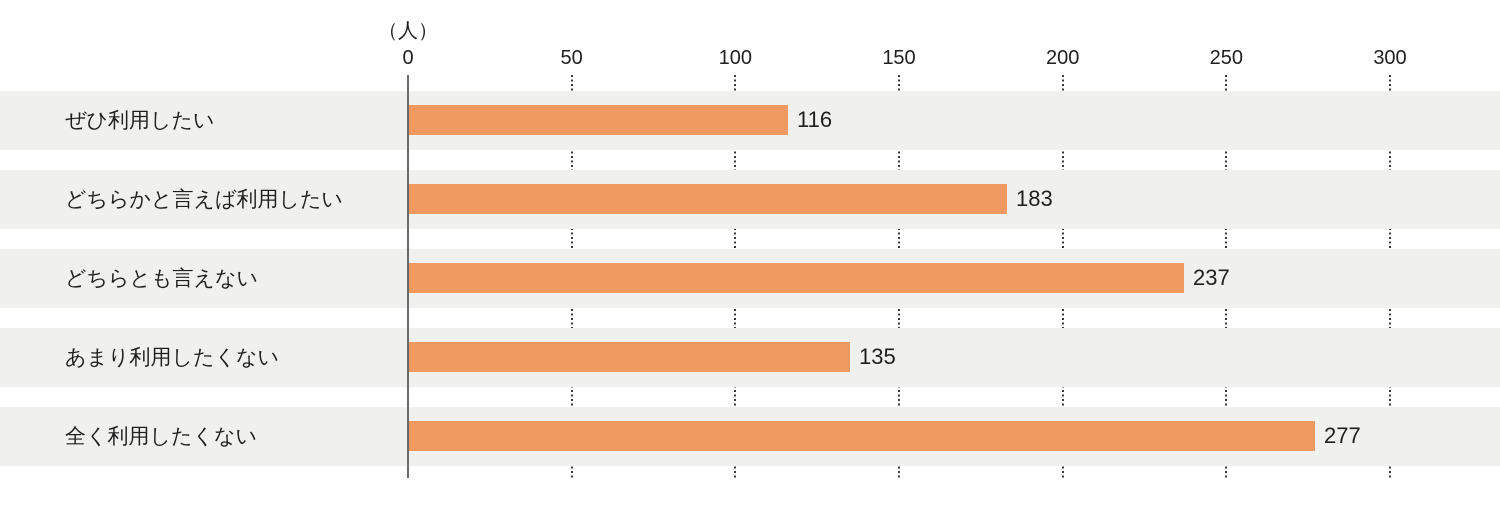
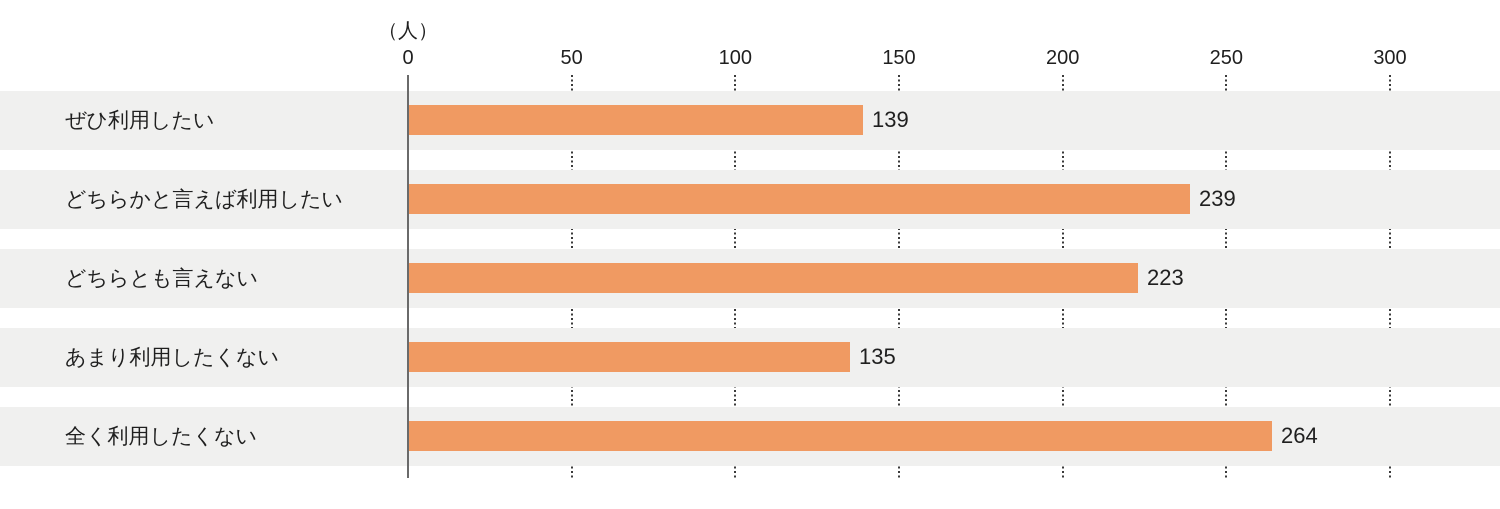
ぜひ利用したい: 116 -> 139
どちらかと言えば利用したい: 183 -> 239
どちらとも言えない: 237 -> 223
全く利用したくない: 277 -> 264
